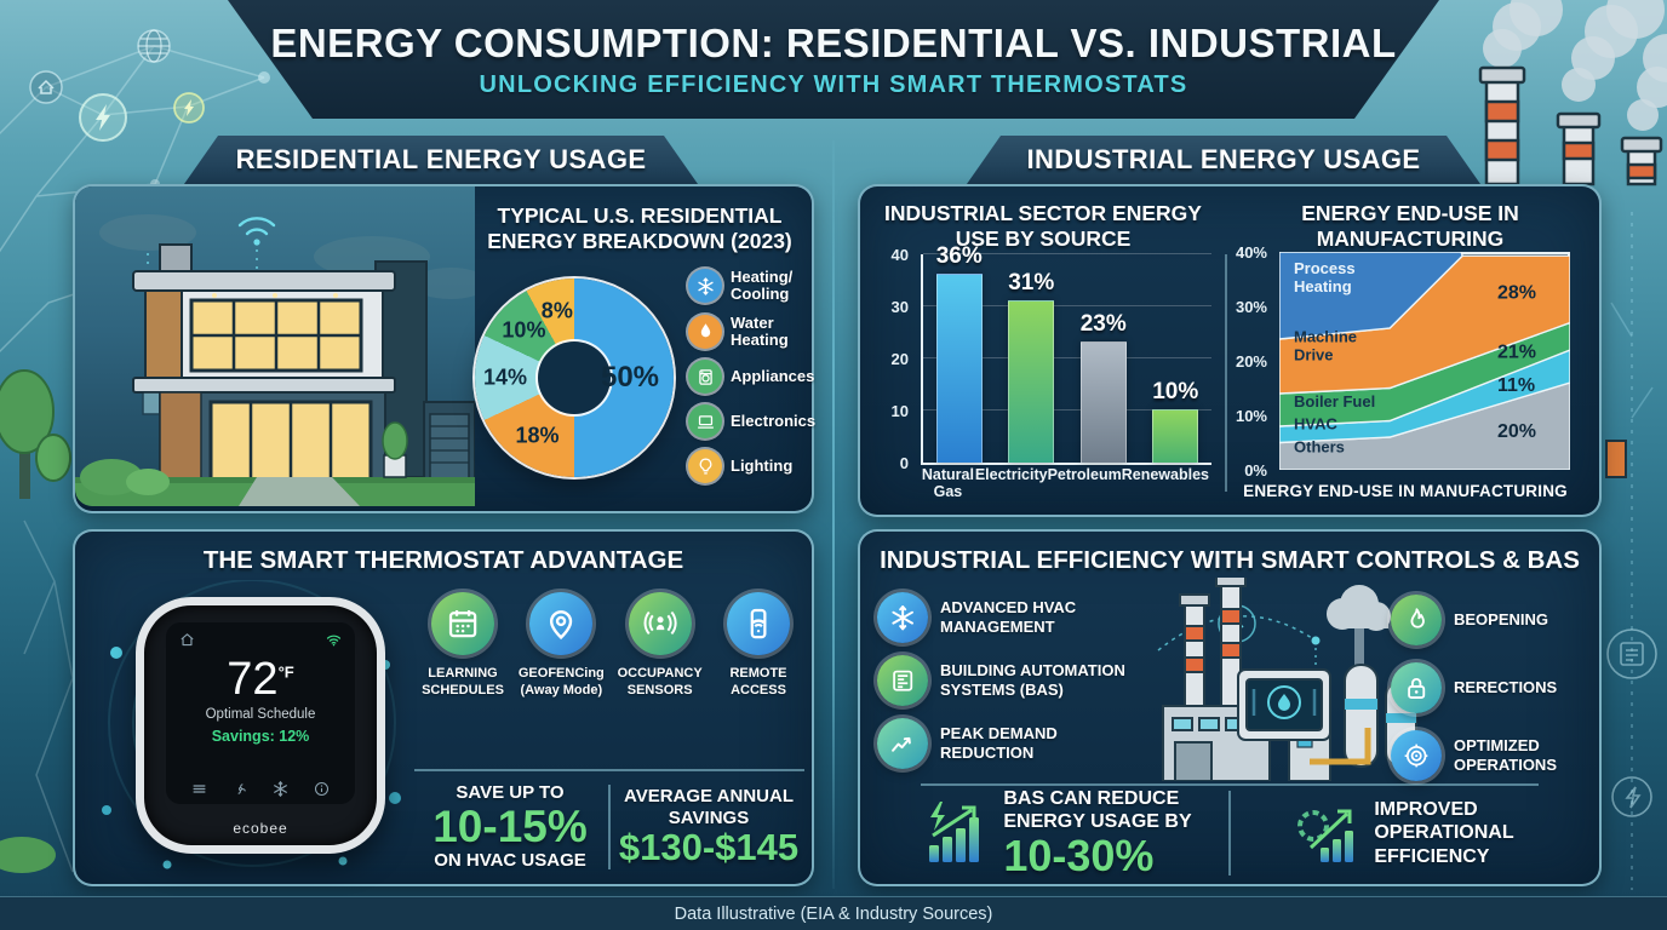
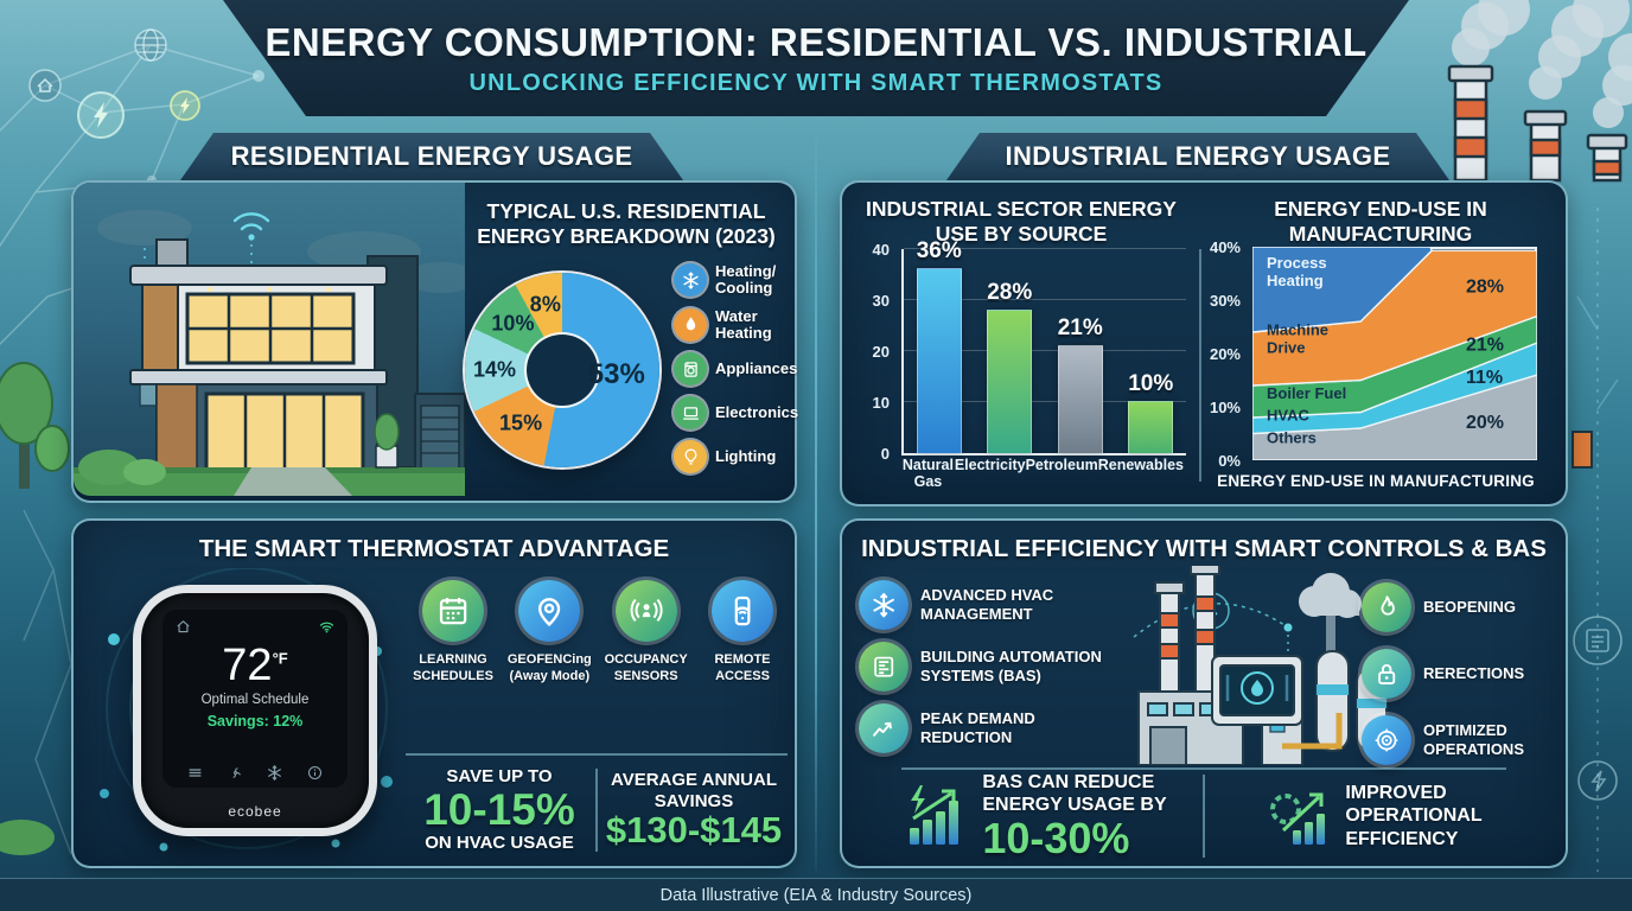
TYPICAL U.S. RESIDENTIAL ENERGY BREAKDOWN (2023)/Heating/Cooling: 50% -> 53%
TYPICAL U.S. RESIDENTIAL ENERGY BREAKDOWN (2023)/Water Heating: 18% -> 15%
INDUSTRIAL SECTOR ENERGY USE BY SOURCE/Electricity: 31% -> 28%
INDUSTRIAL SECTOR ENERGY USE BY SOURCE/Petroleum: 23% -> 21%
